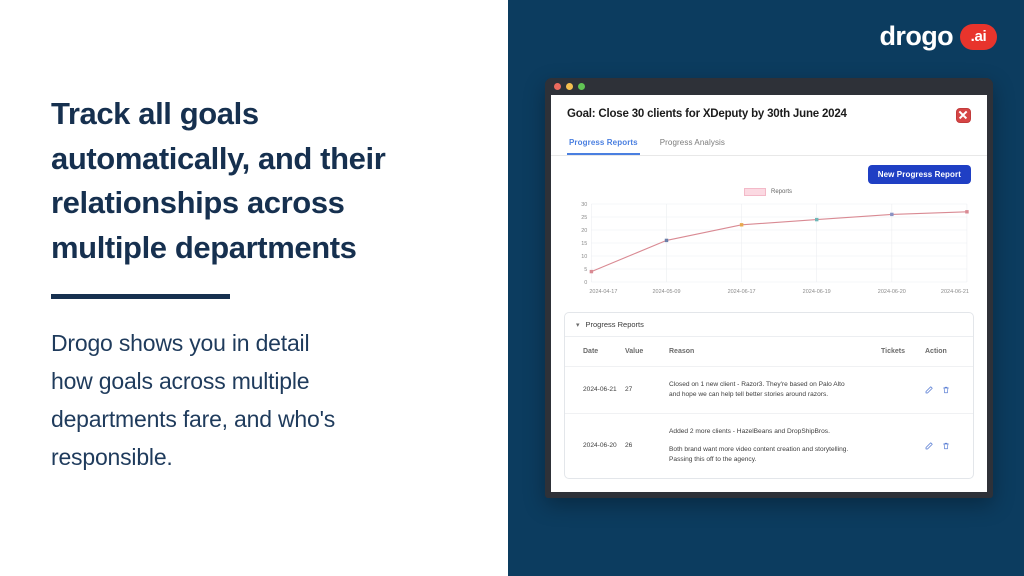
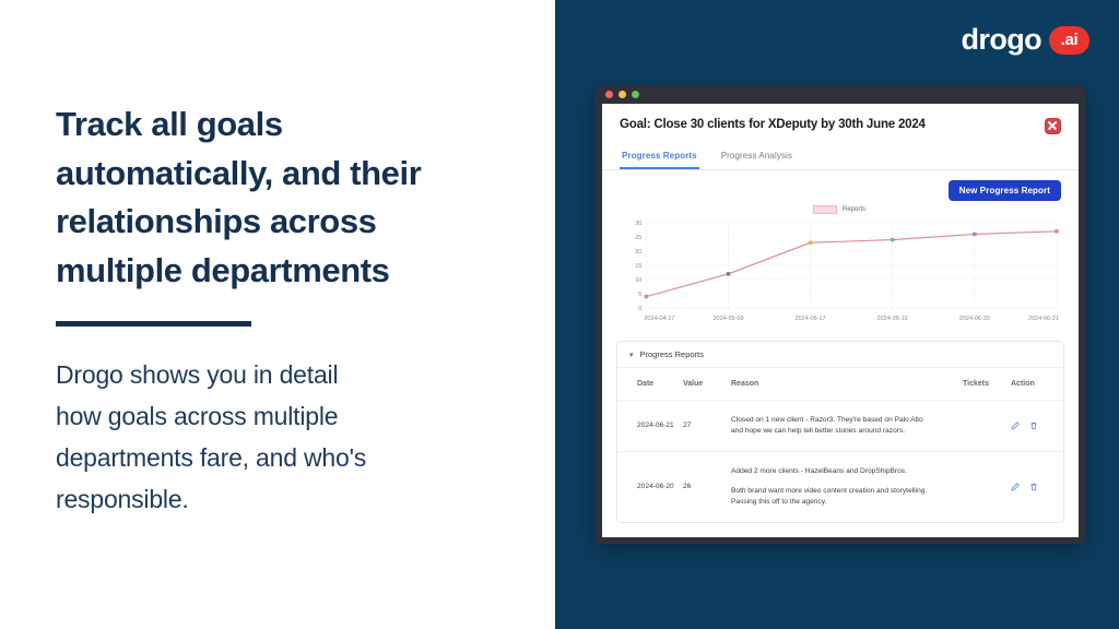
2024-05-09: 16 -> 12
2024-06-17: 22 -> 23
